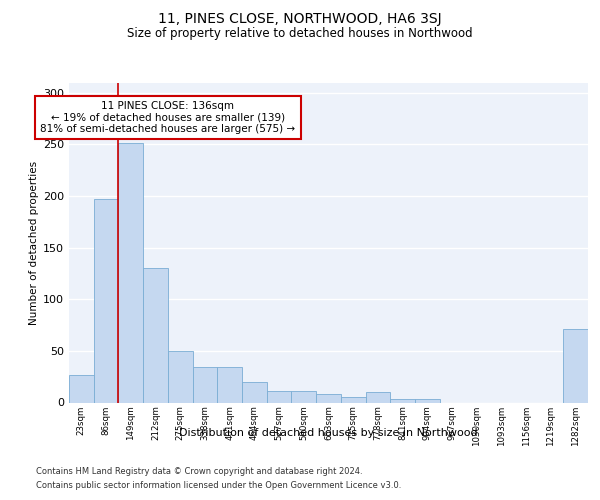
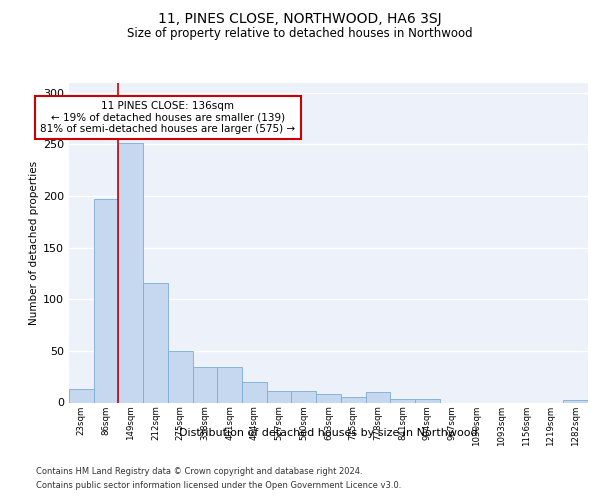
23sqm: 27 -> 13
212sqm: 130 -> 116
1282sqm: 71 -> 2
